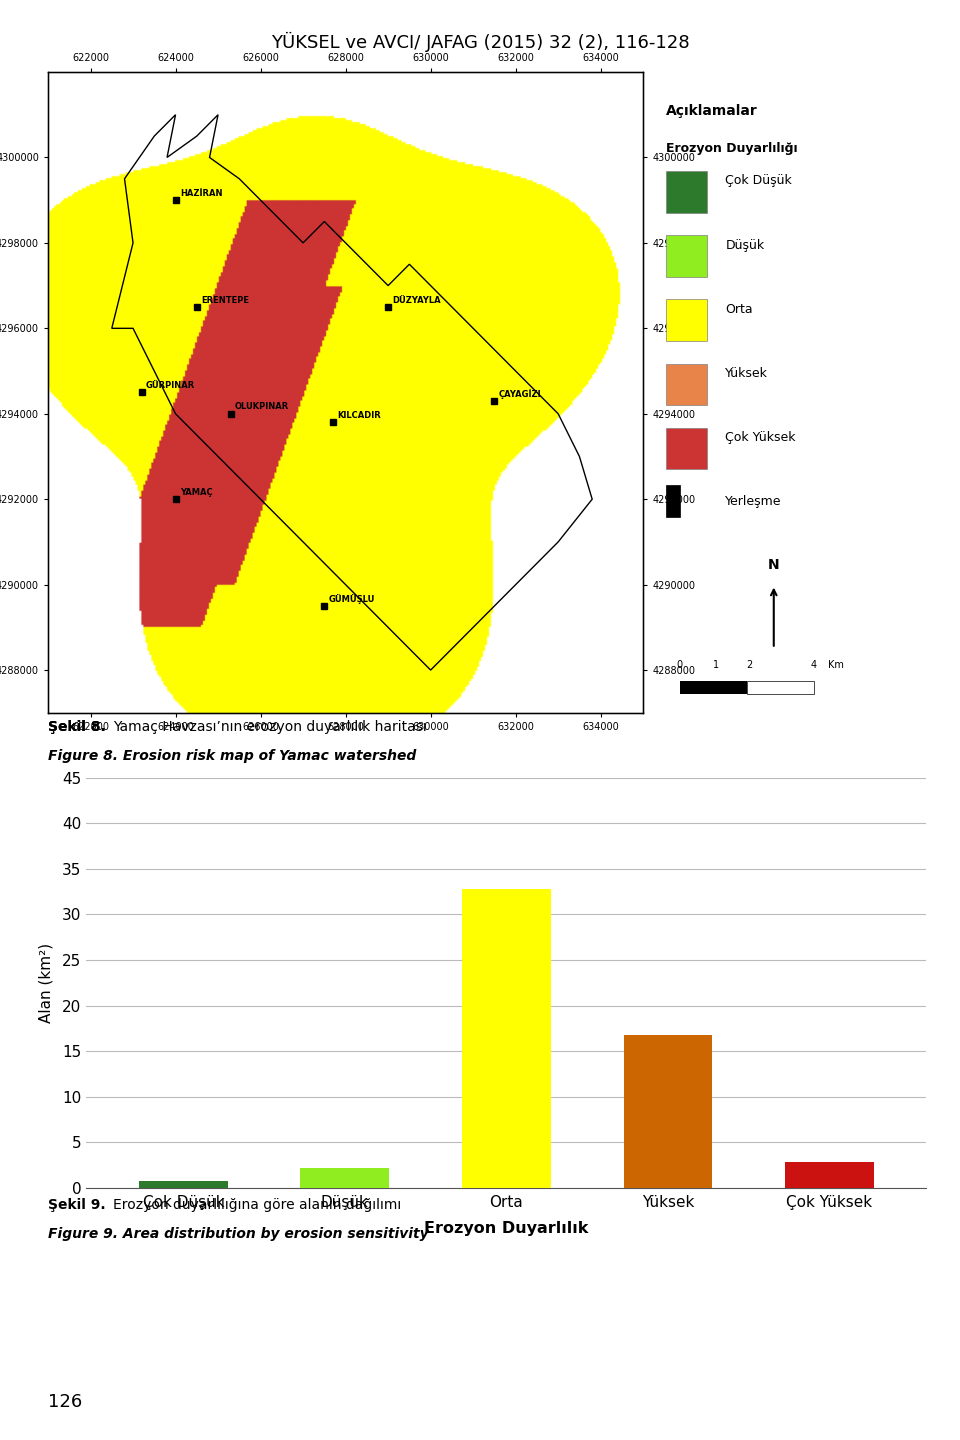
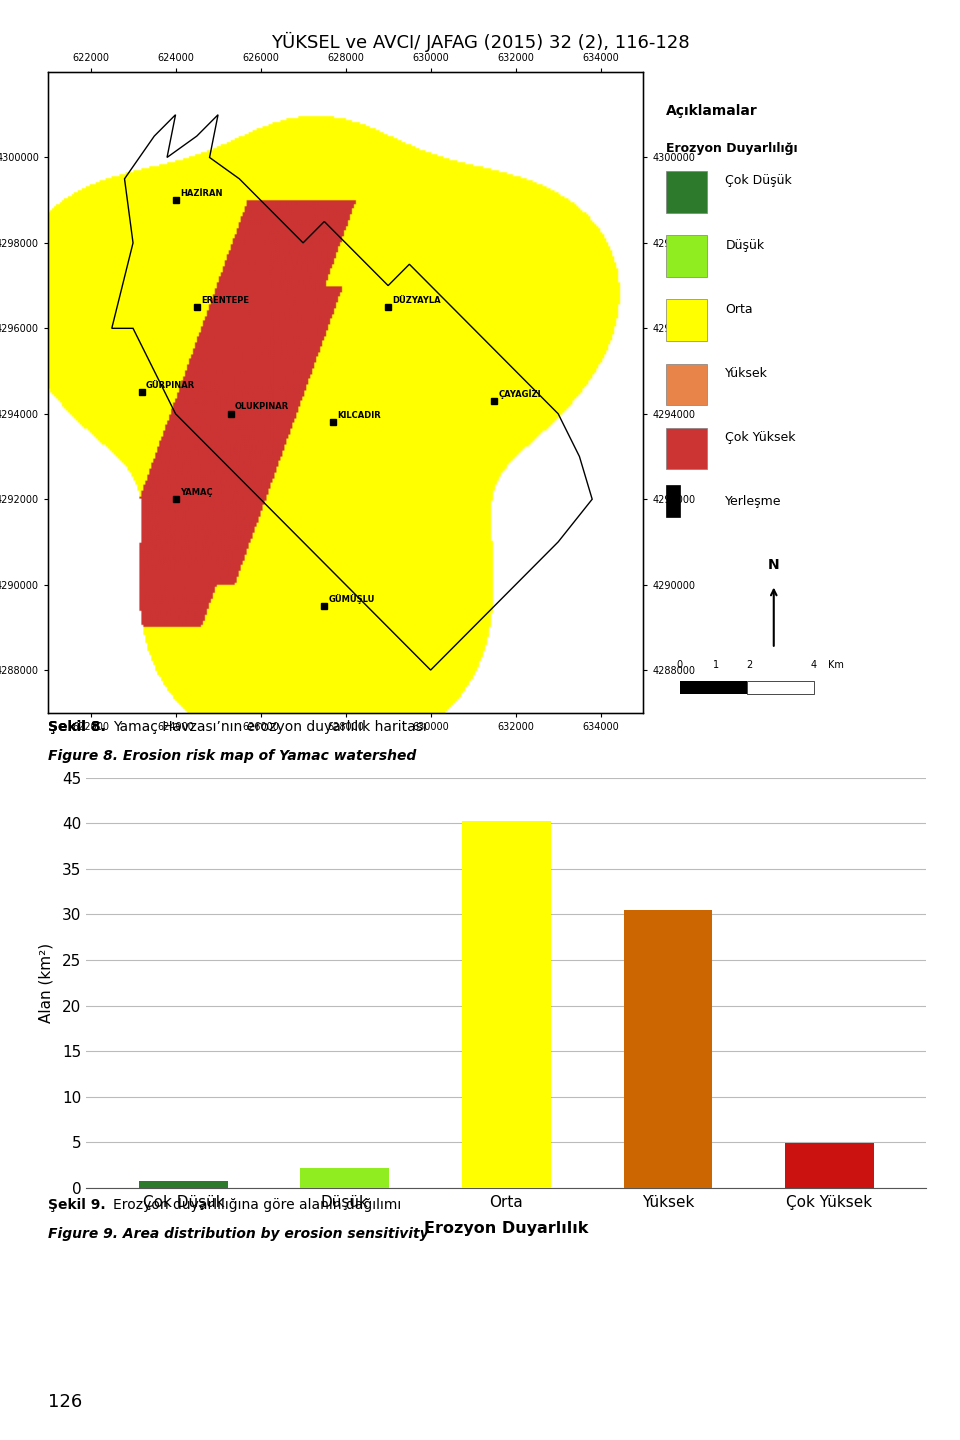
Orta: 32.8 -> 40.2
Yüksek: 16.8 -> 30.5
Çok Yüksek: 2.8 -> 4.9
